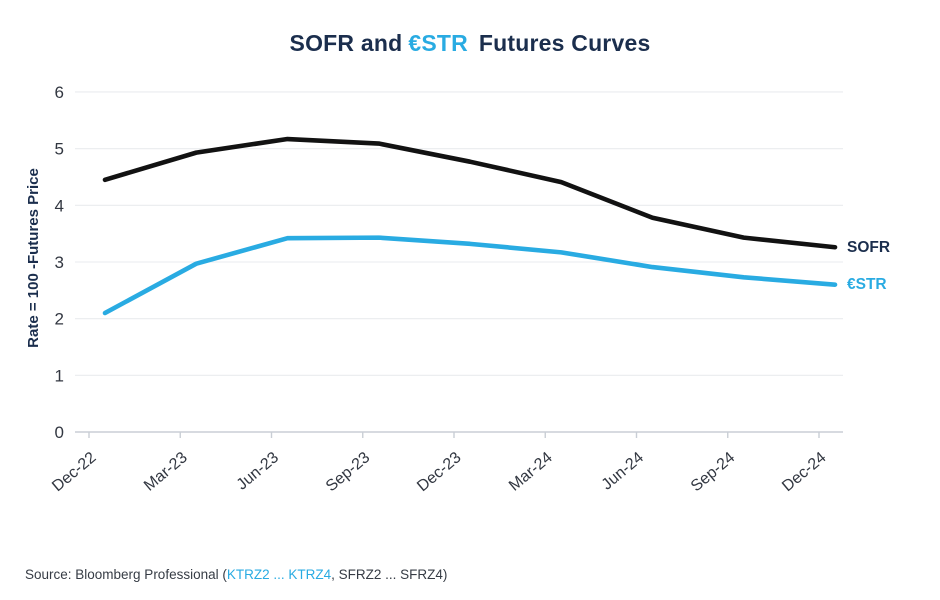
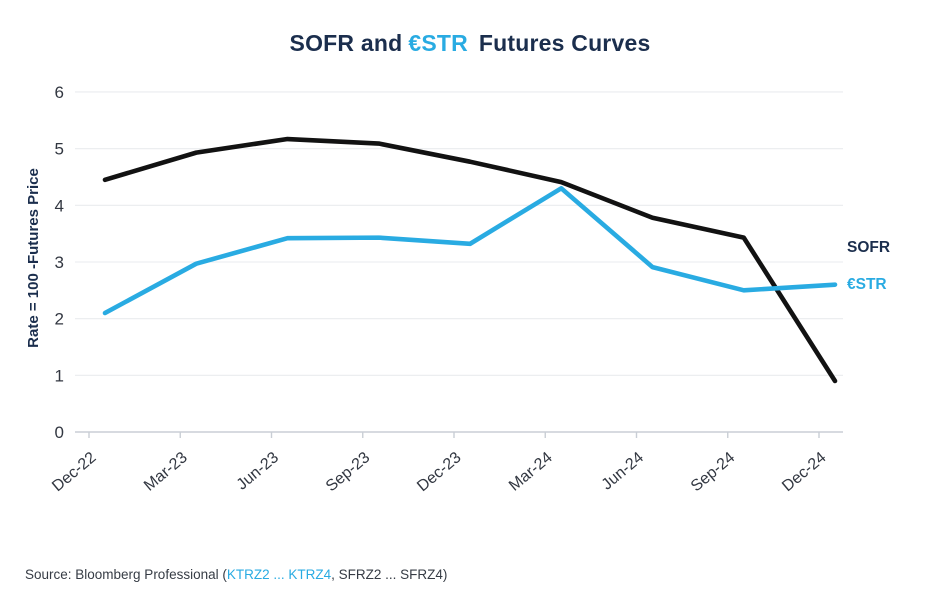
€STR/Mar-24: 3.2 -> 4.3
€STR/Sep-24: 2.7 -> 2.5
SOFR/Dec-24: 3.3 -> 0.9
